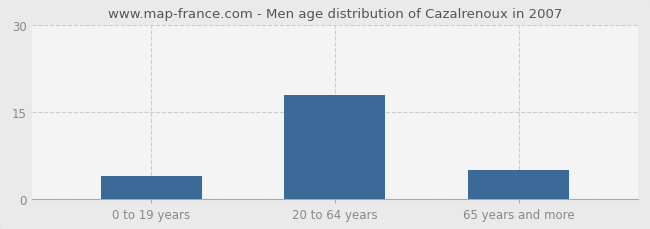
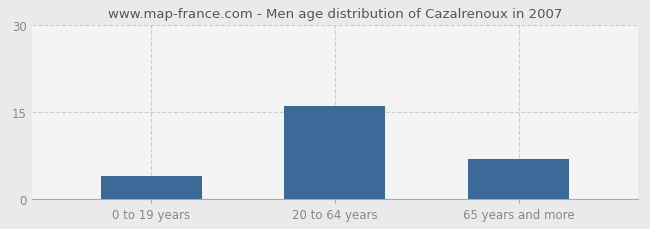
20 to 64 years: 18 -> 16
65 years and more: 5 -> 7
